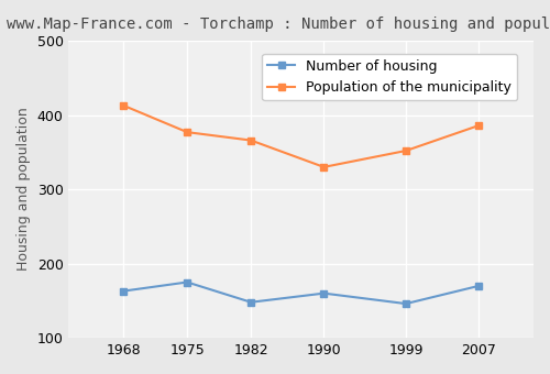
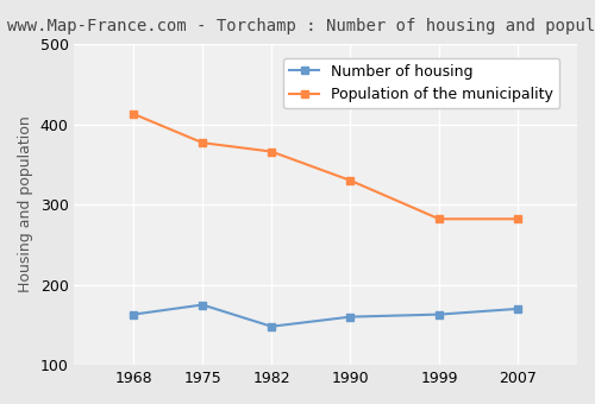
Number of housing/1999: 146 -> 163
Population of the municipality/1999: 352 -> 282
Population of the municipality/2007: 386 -> 282
